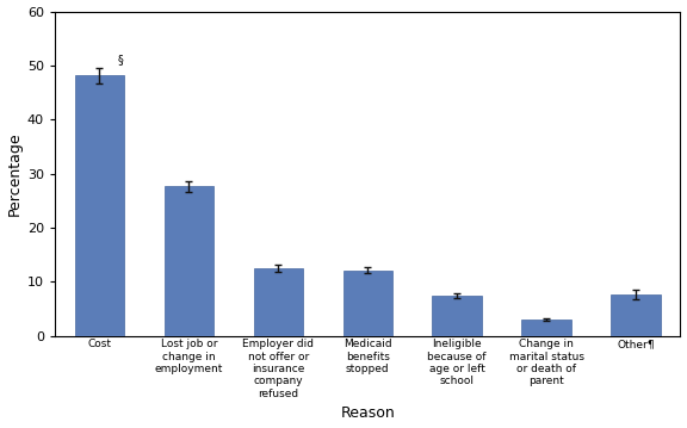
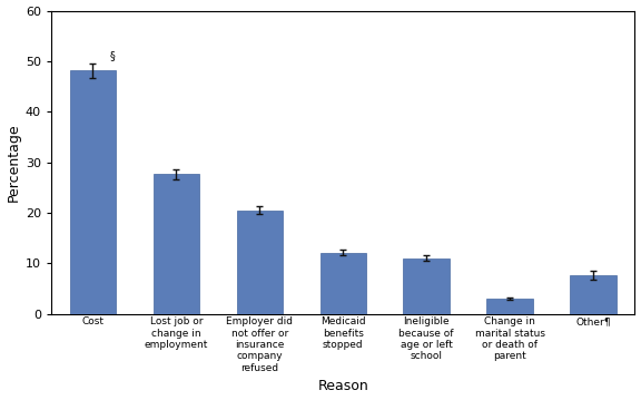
Employer did not offer or insurance company refused: 12.4 -> 20.5
Ineligible because of age or left school: 7.4 -> 11.0
